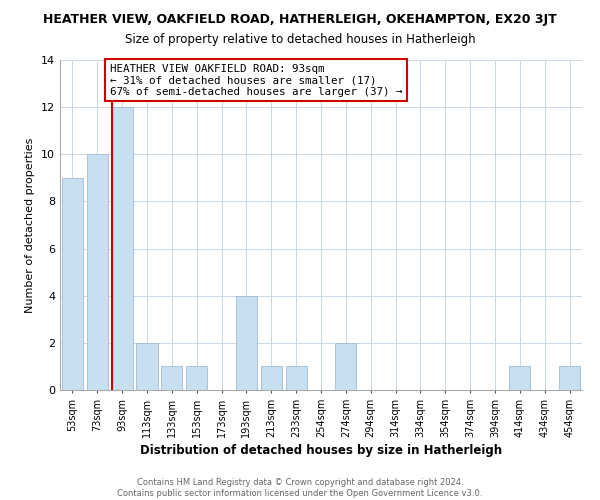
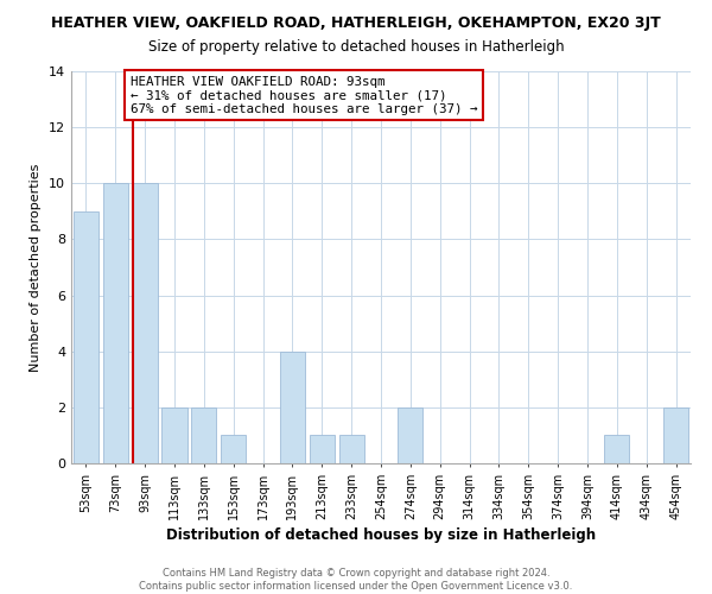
93sqm: 12 -> 10
133sqm: 1 -> 2
454sqm: 1 -> 2
